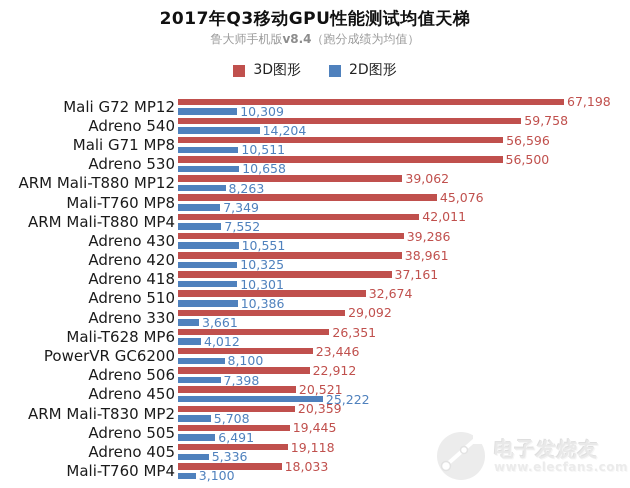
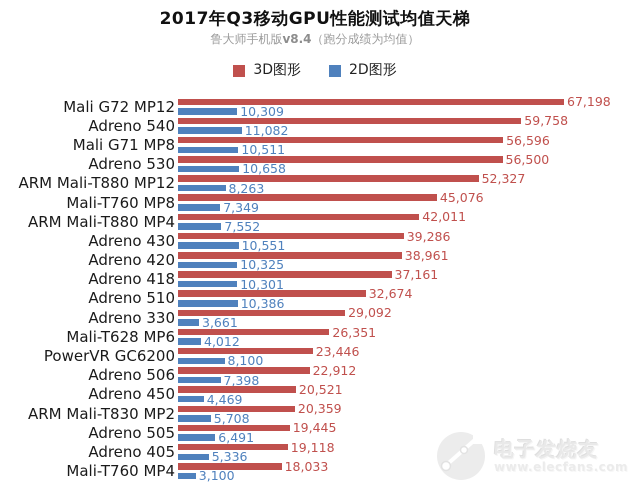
2D图形/Adreno 540: 14,204 -> 11,082
3D图形/ARM Mali-T880 MP12: 39,062 -> 52,327
2D图形/Adreno 450: 25,222 -> 4,469
